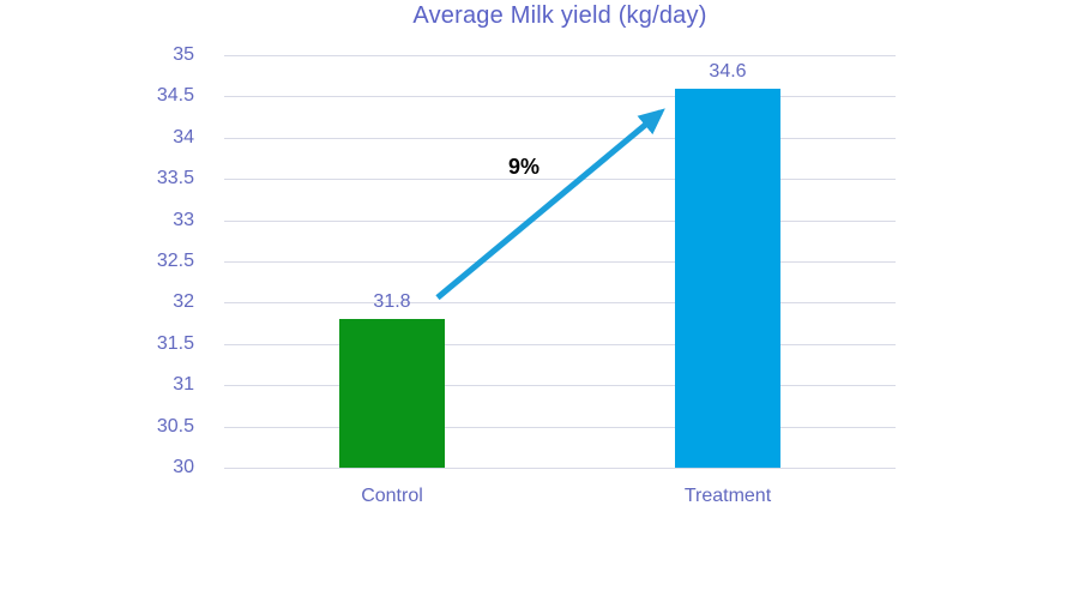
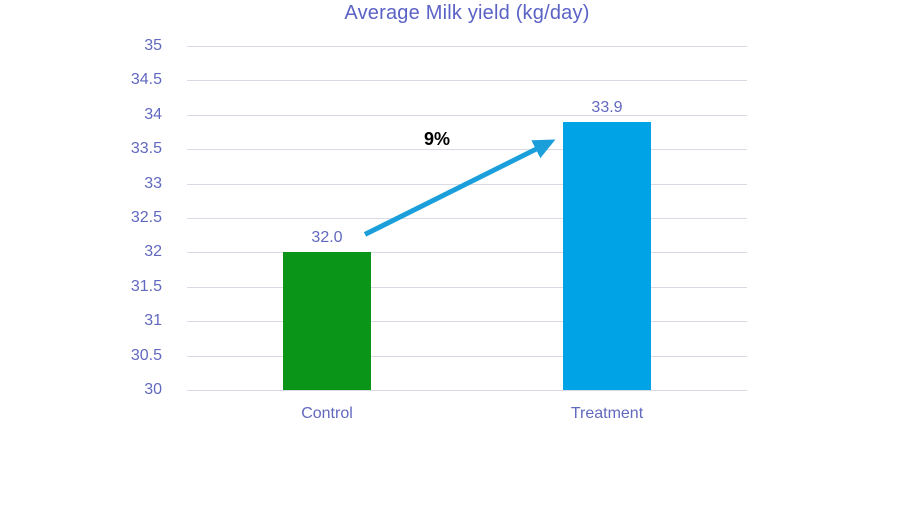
Control: 31.8 -> 32.0
Treatment: 34.6 -> 33.9
